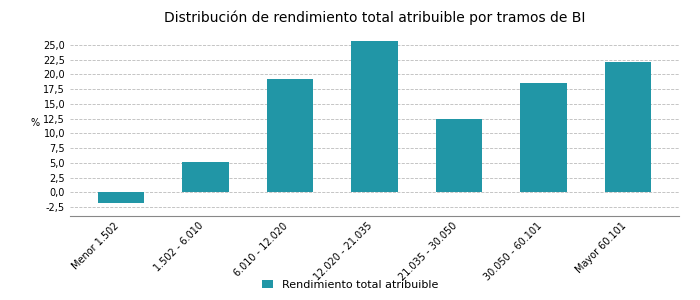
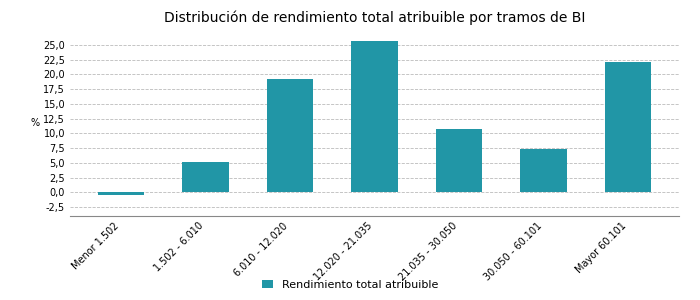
Menor 1.502: -1,8 -> -0,4
21.035 - 30.050: 12,5 -> 10,8
30.050 - 60.101: 18,6 -> 7,4
